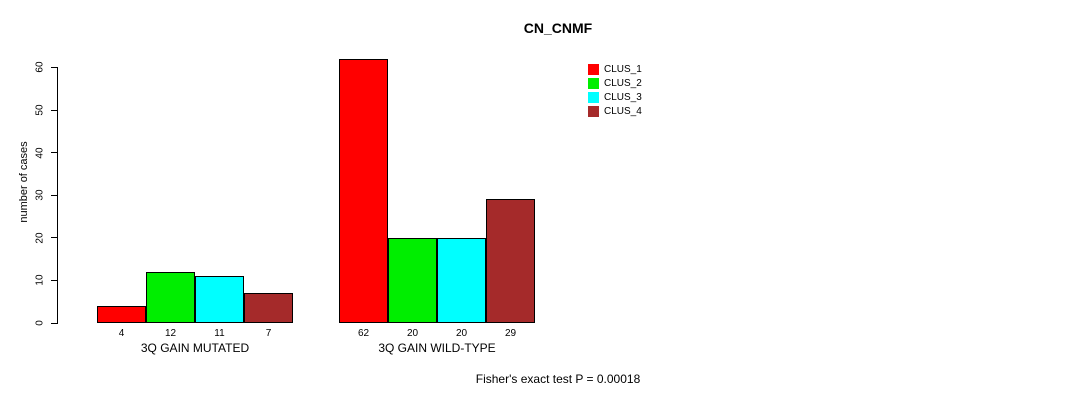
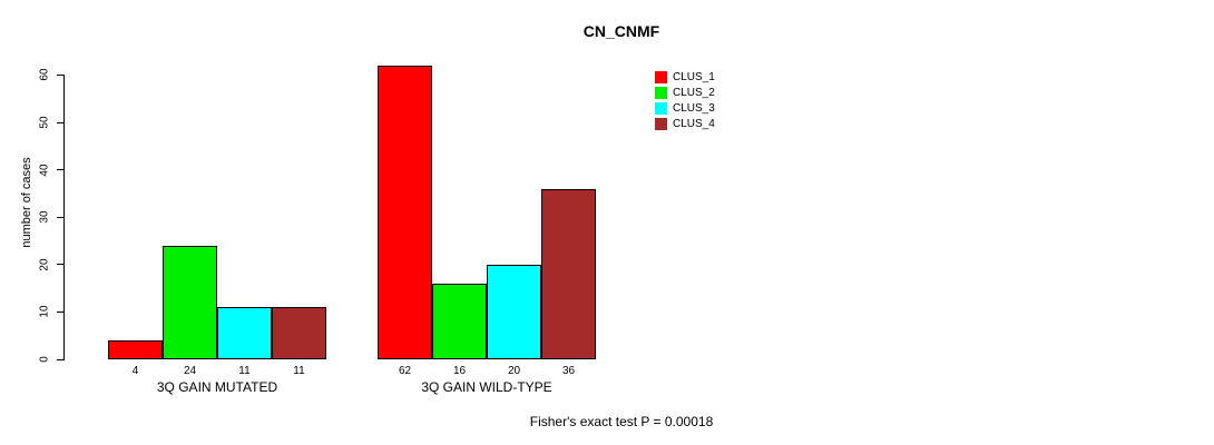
CLUS_2/3Q GAIN MUTATED: 12 -> 24
CLUS_4/3Q GAIN MUTATED: 7 -> 11
CLUS_2/3Q GAIN WILD-TYPE: 20 -> 16
CLUS_4/3Q GAIN WILD-TYPE: 29 -> 36
